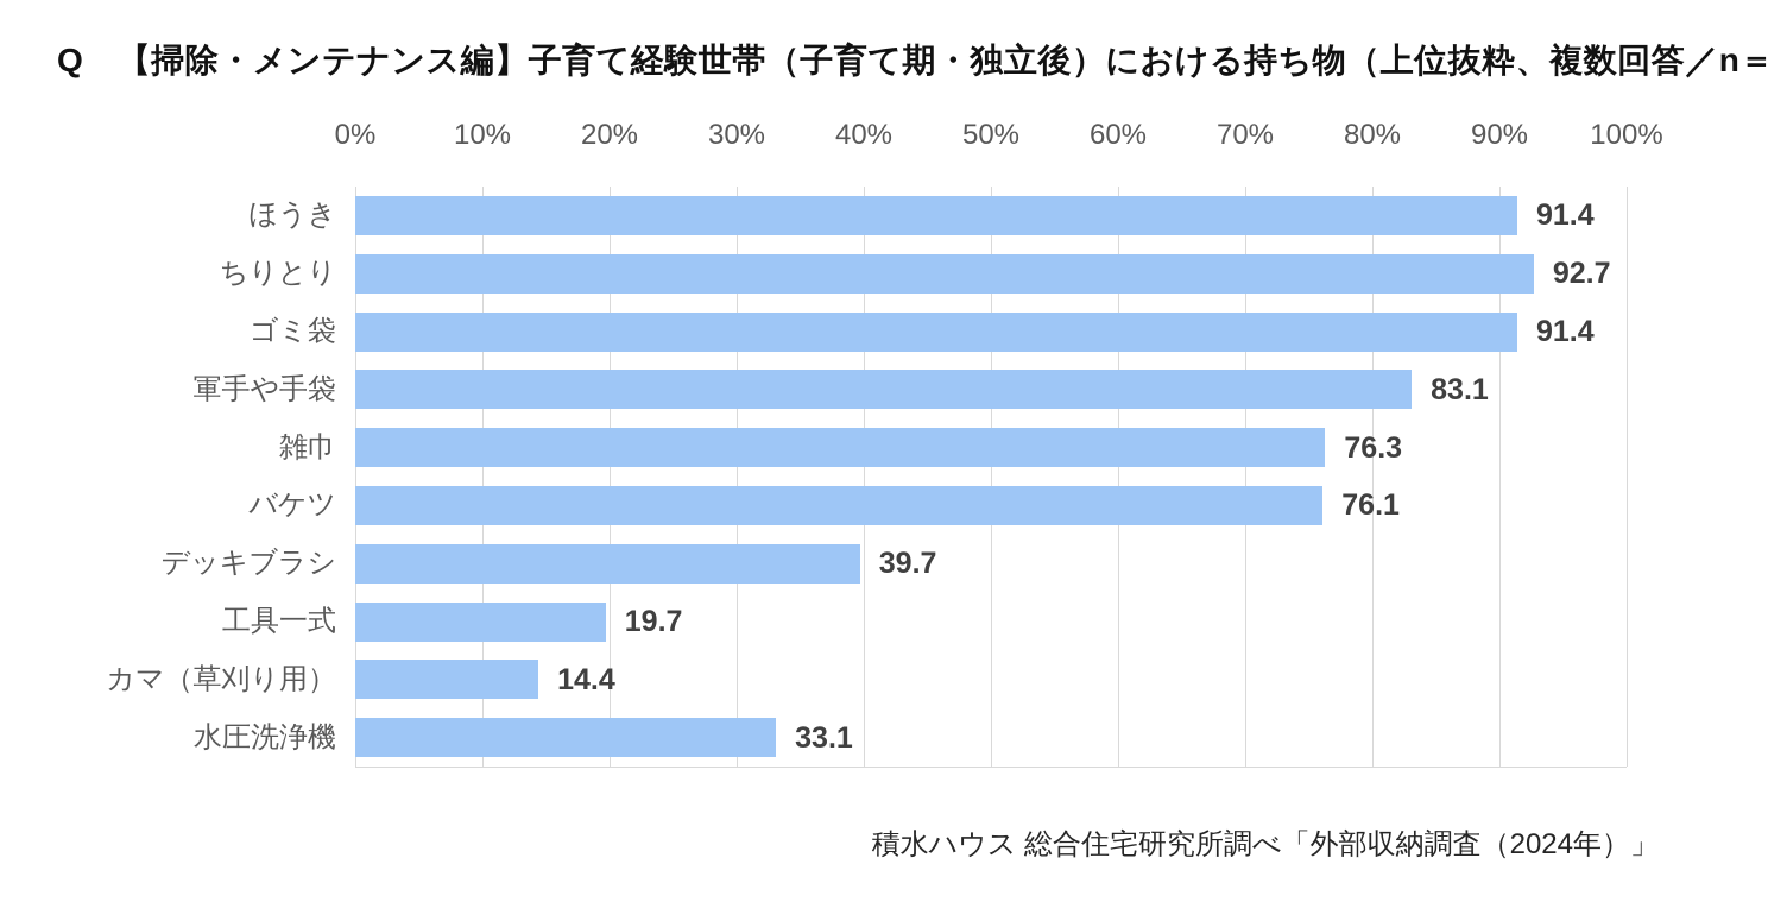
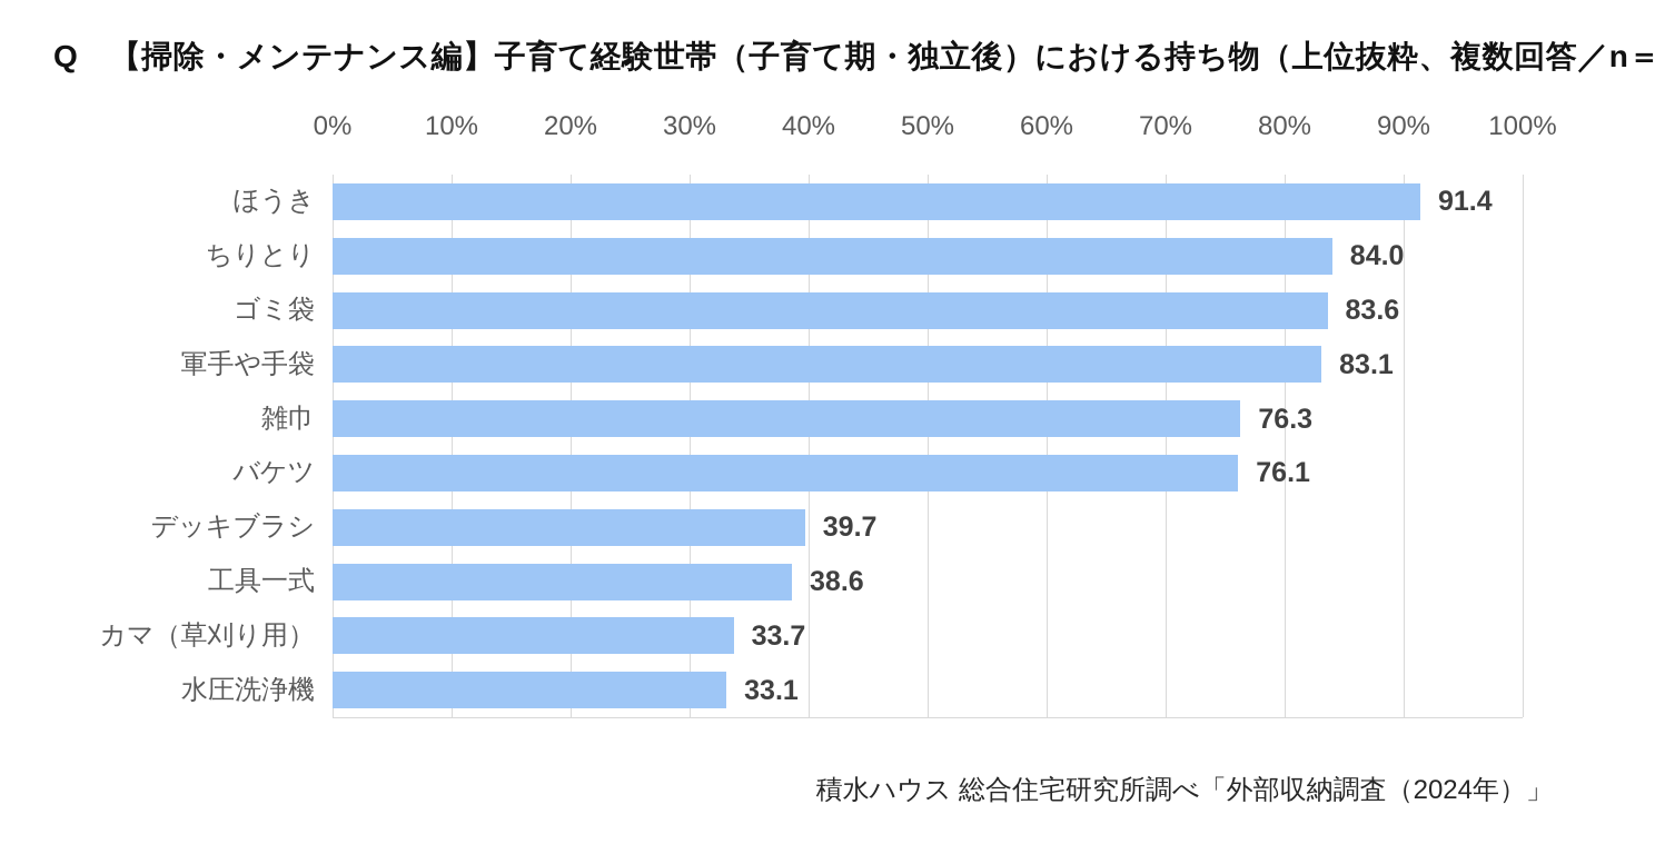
ちりとり: 92.7 -> 84.0
ゴミ袋: 91.4 -> 83.6
工具一式: 19.7 -> 38.6
カマ（草刈り用）: 14.4 -> 33.7
